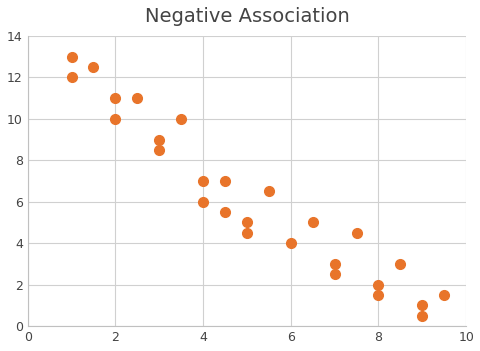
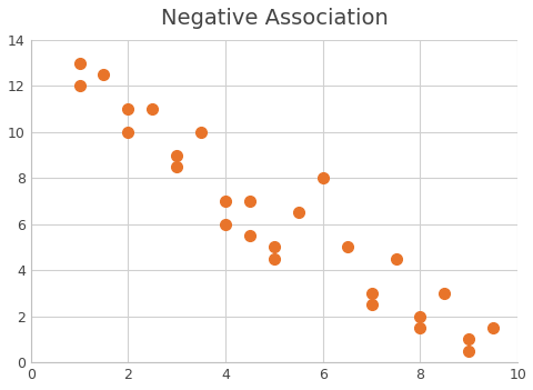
6: 4.0 -> 8.0
